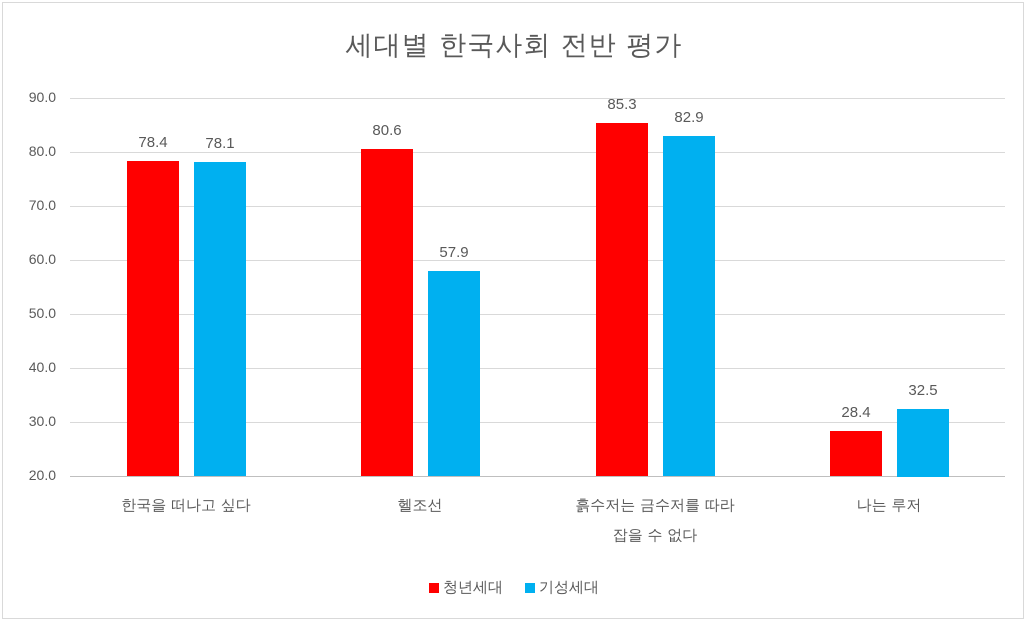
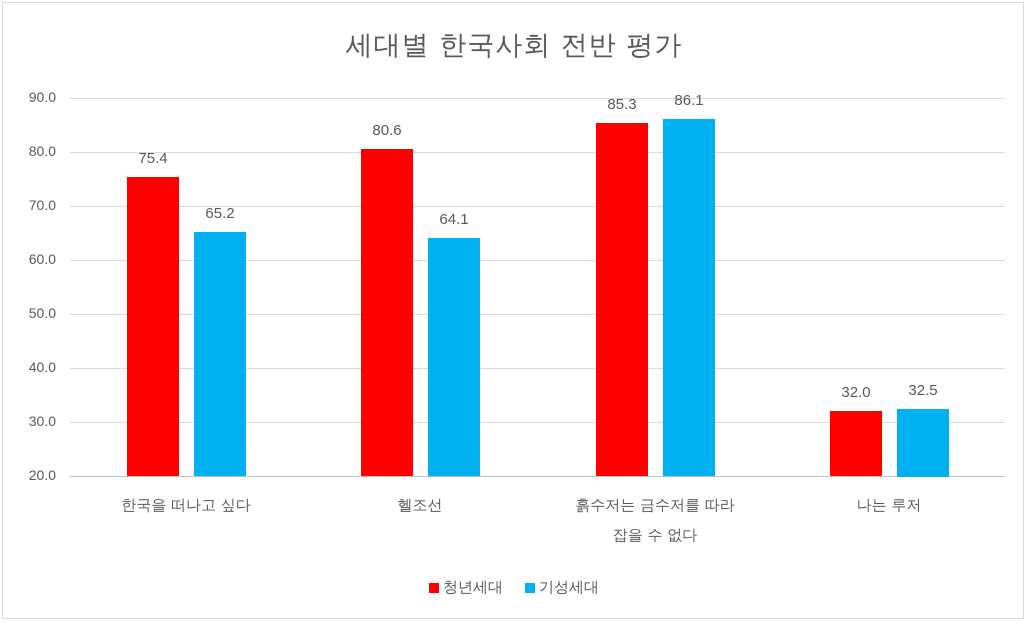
청년세대/한국을 떠나고 싶다: 78.4 -> 75.4
기성세대/한국을 떠나고 싶다: 78.1 -> 65.2
기성세대/헬조선: 57.9 -> 64.1
기성세대/흙수저는 금수저를 따라 잡을 수 없다: 82.9 -> 86.1
청년세대/나는 루저: 28.4 -> 32.0
